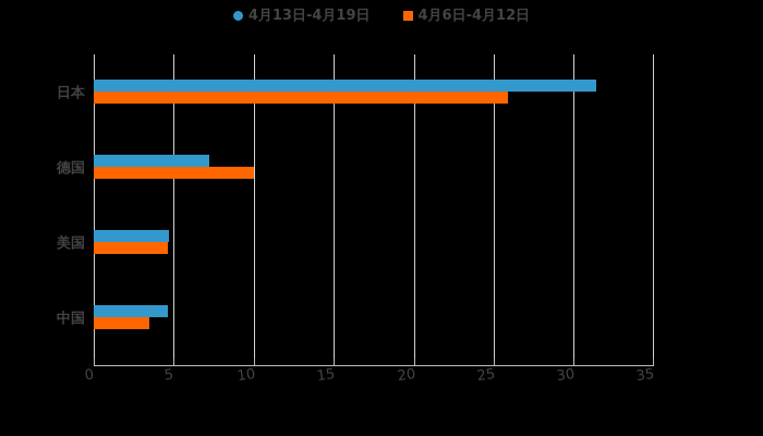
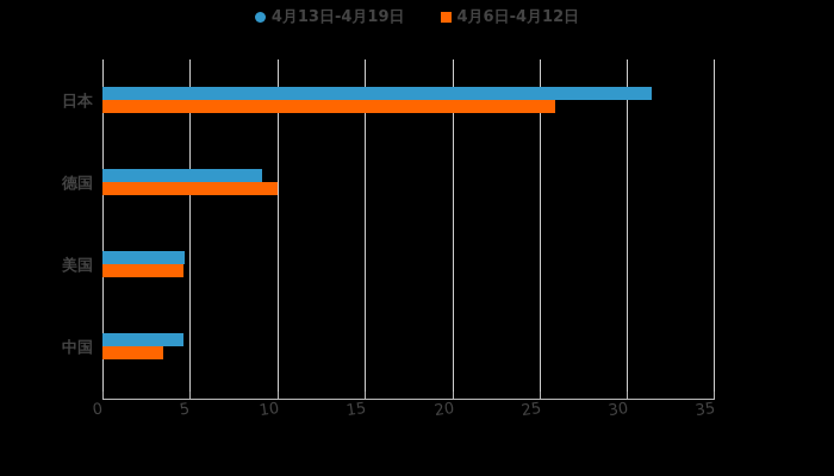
4月13日-4月19日/德国: 7.2 -> 9.1
